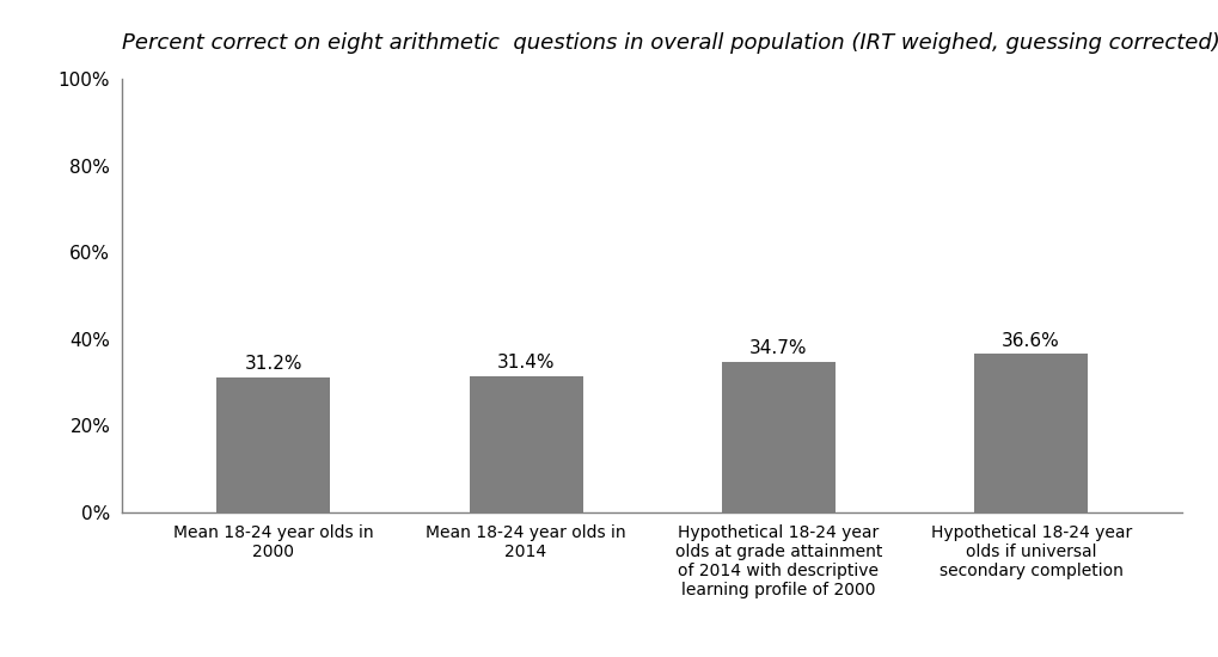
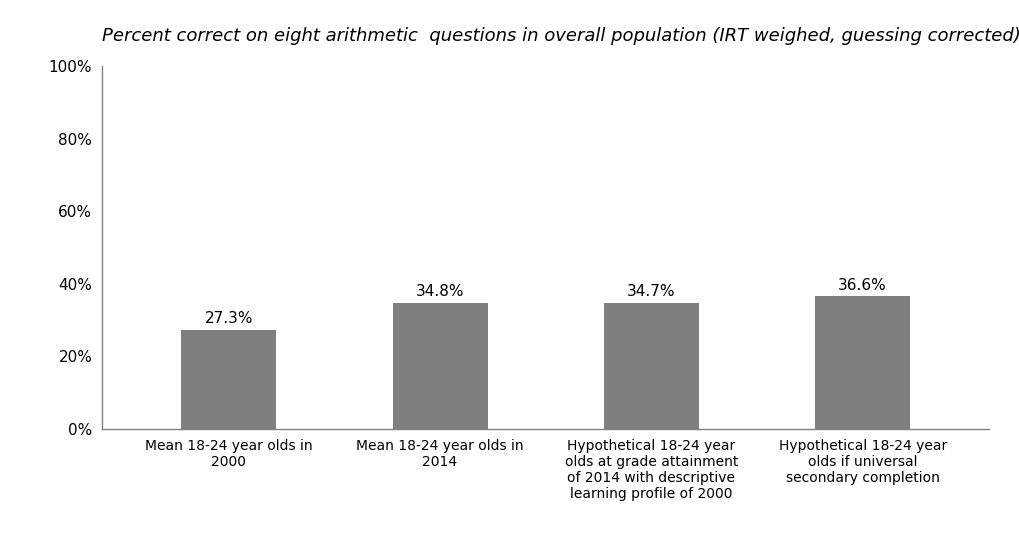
Mean 18-24 year olds in 2000: 31.2% -> 27.3%
Mean 18-24 year olds in 2014: 31.4% -> 34.8%
